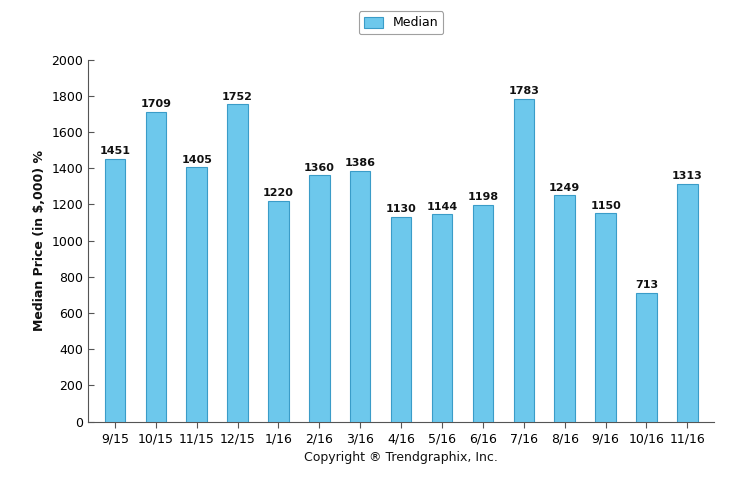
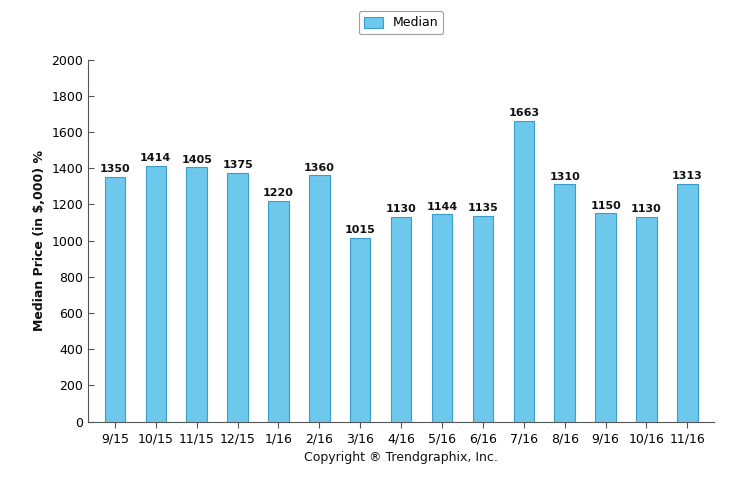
9/15: 1451 -> 1350
10/15: 1709 -> 1414
12/15: 1752 -> 1375
3/16: 1386 -> 1015
6/16: 1198 -> 1135
7/16: 1783 -> 1663
8/16: 1249 -> 1310
10/16: 713 -> 1130
